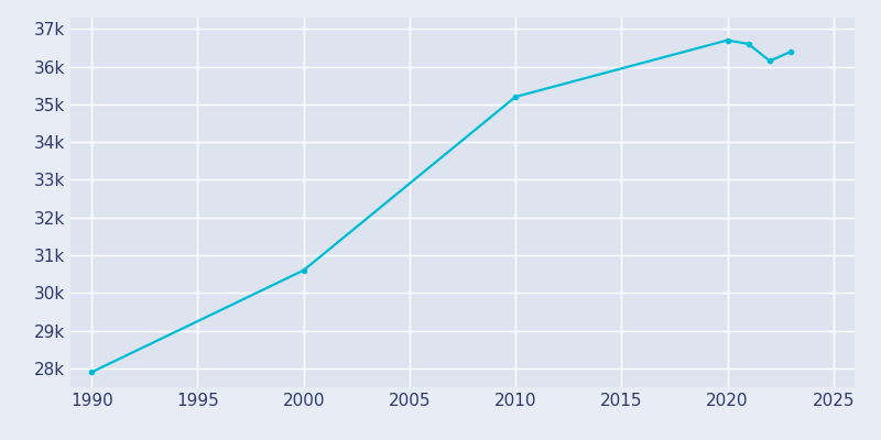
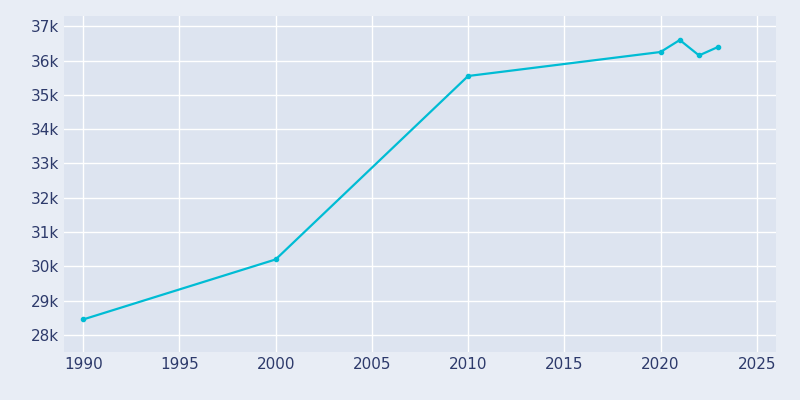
1990: 27.90k -> 28.45k
2000: 30.60k -> 30.20k
2010: 35.20k -> 35.55k
2020: 36.70k -> 36.25k
